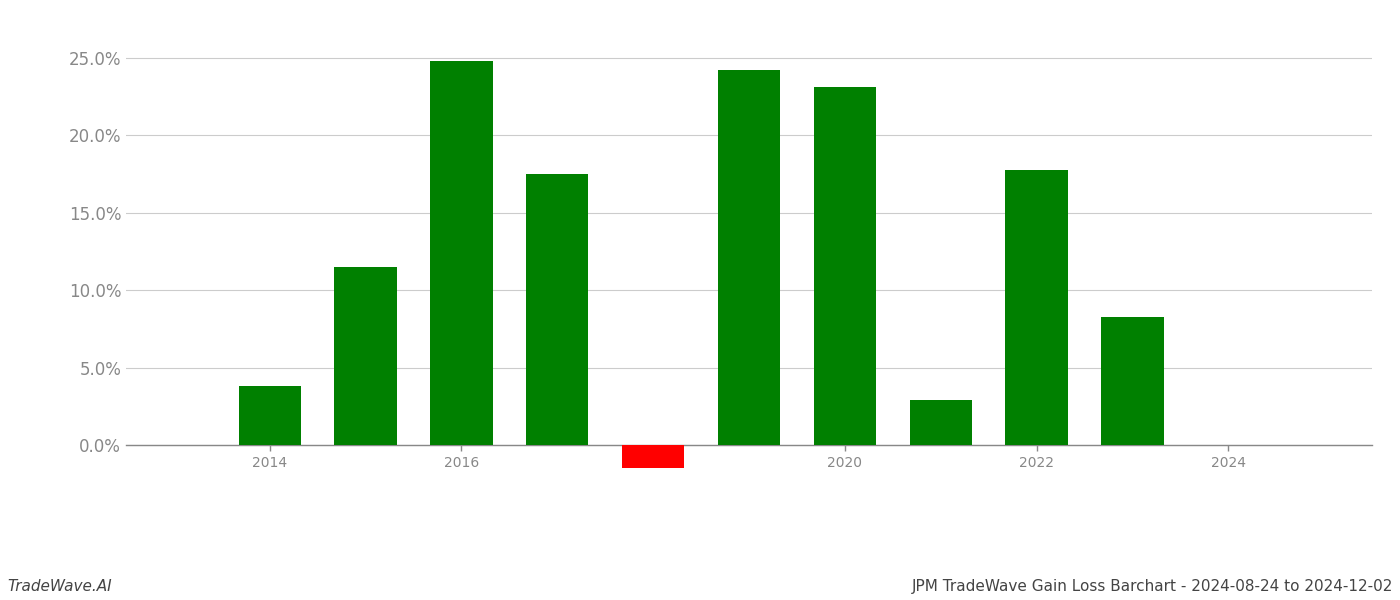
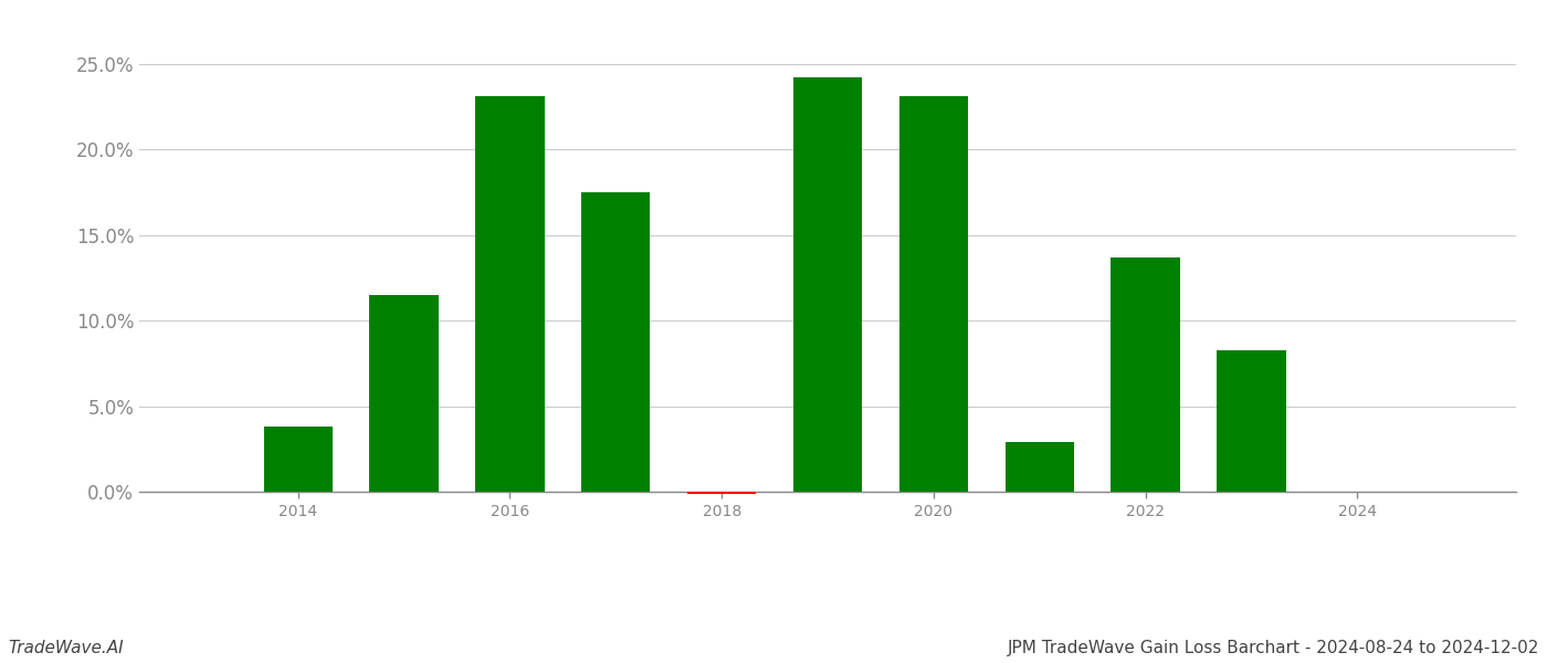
2016: 24.8% -> 23.1%
2018: -1.5% -> -0.1%
2022: 17.8% -> 13.7%
